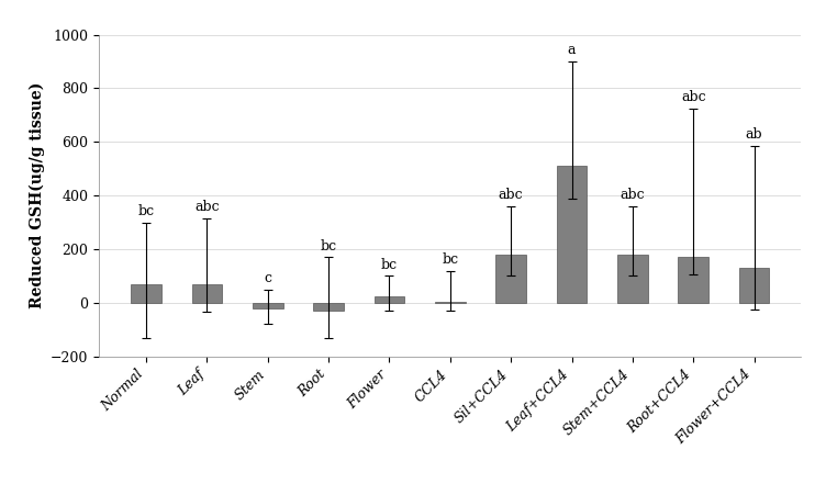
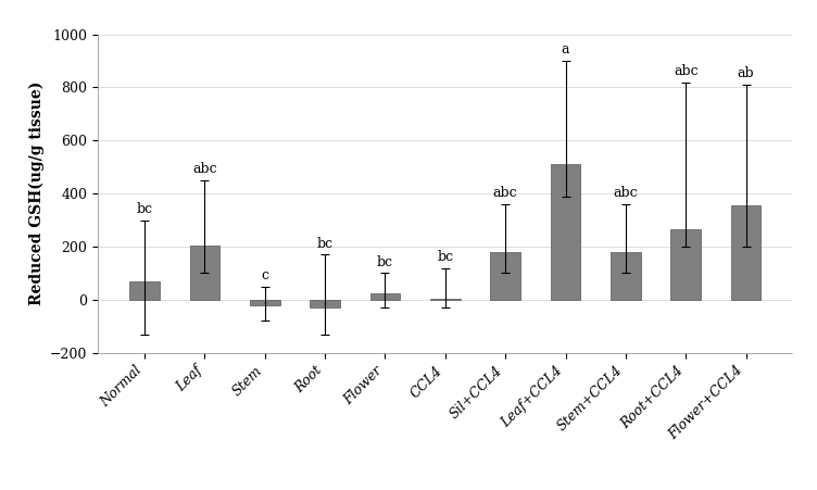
Leaf: 70 -> 205
Root+CCL4: 170 -> 265
Flower+CCL4: 130 -> 355
